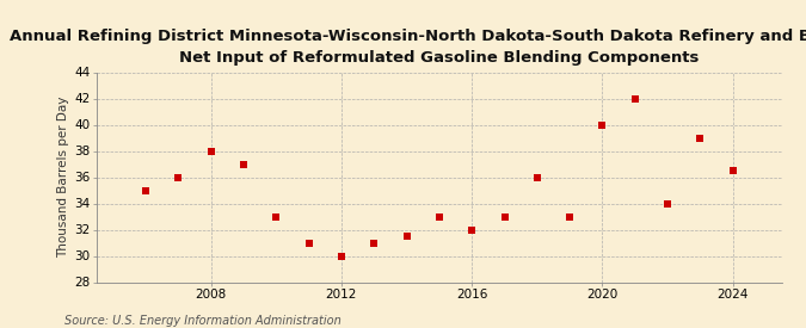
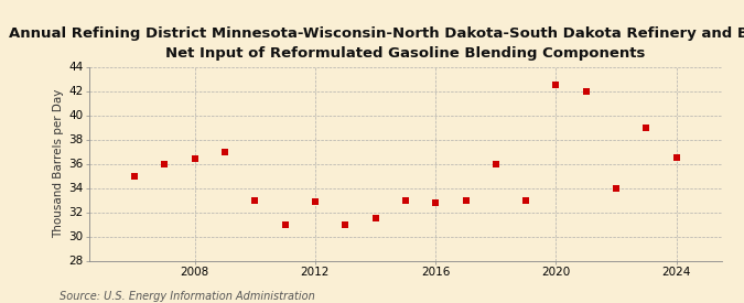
2008: 38.0 -> 36.4
2012: 30.0 -> 32.9
2016: 32.0 -> 32.8
2020: 40.0 -> 42.5
